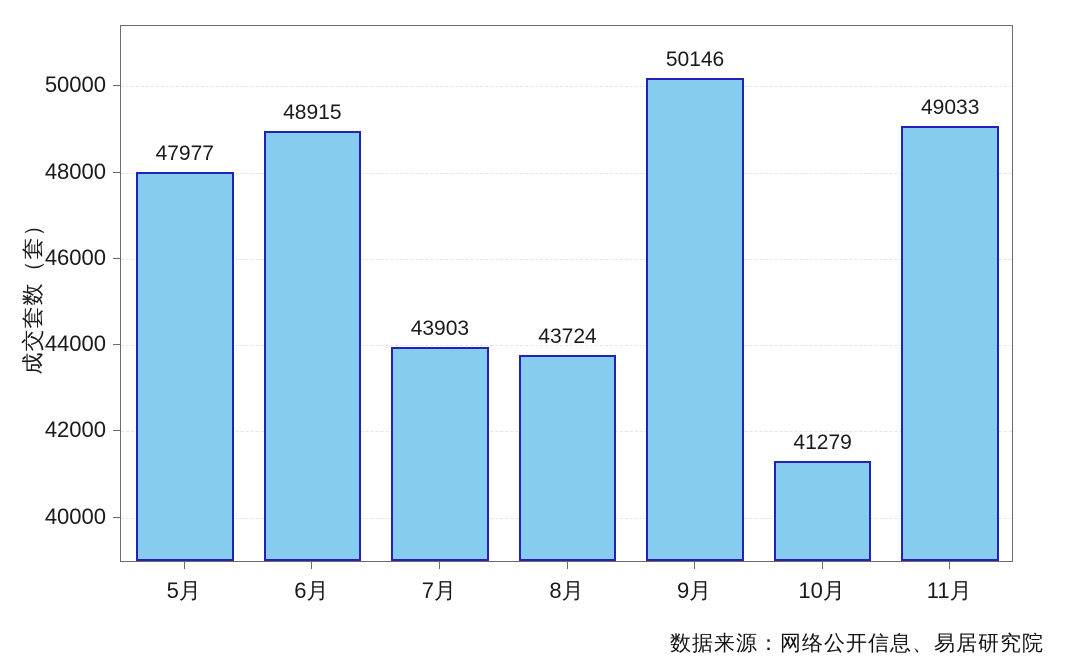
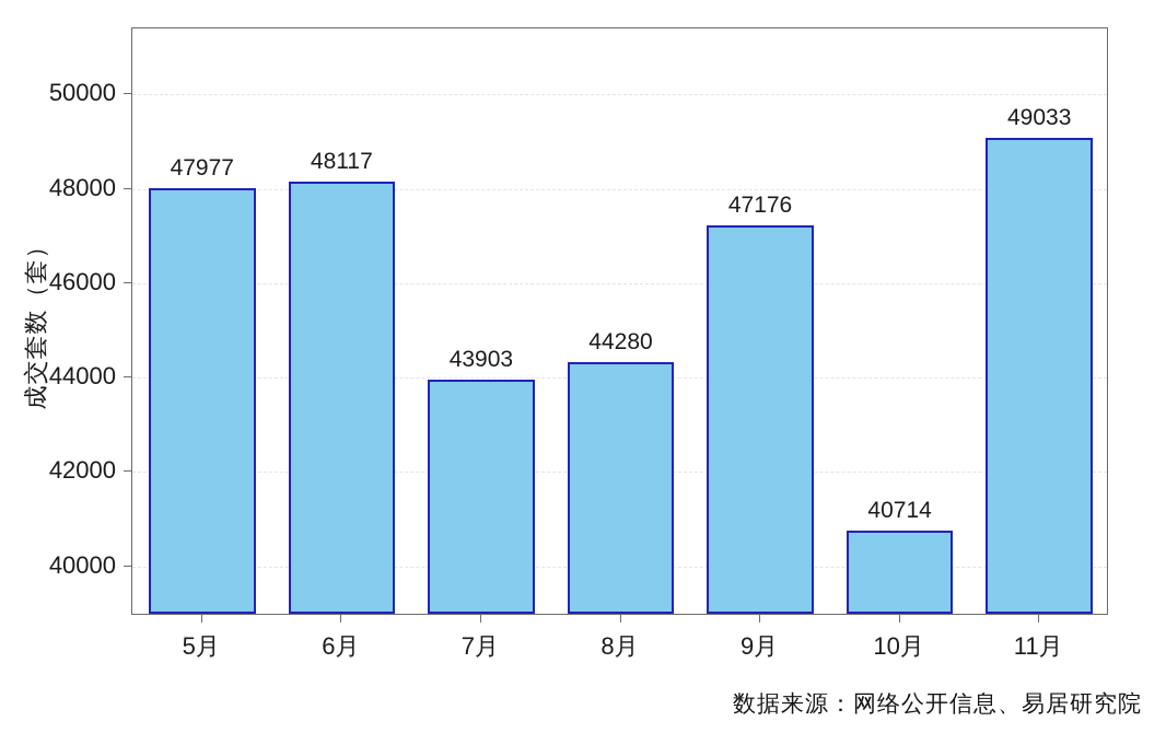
6月: 48915 -> 48117
8月: 43724 -> 44280
9月: 50146 -> 47176
10月: 41279 -> 40714
